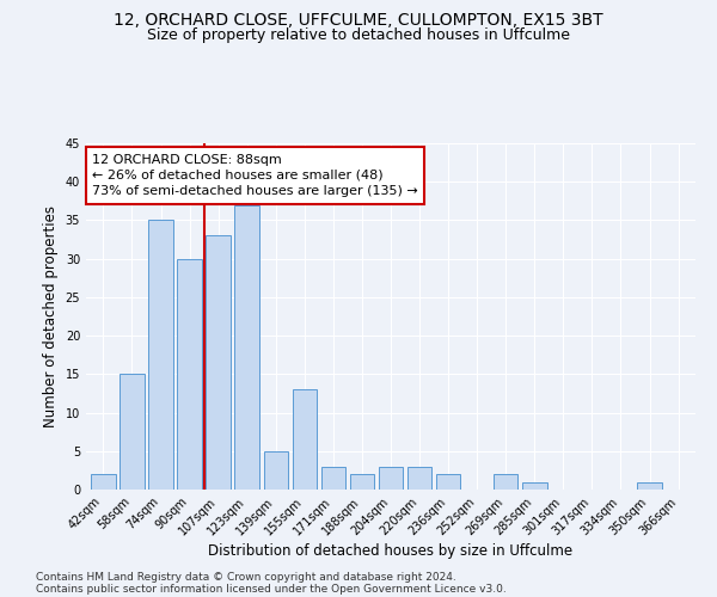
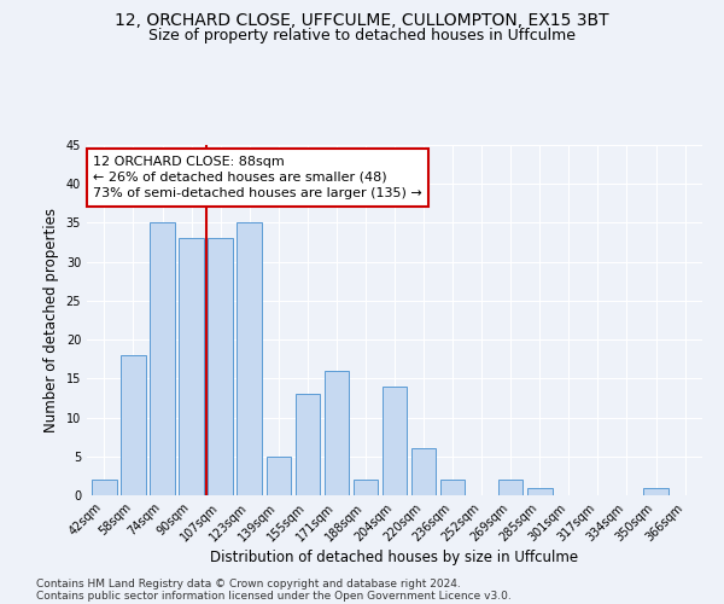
58sqm: 15 -> 18
90sqm: 30 -> 33
123sqm: 37 -> 35
171sqm: 3 -> 16
204sqm: 3 -> 14
220sqm: 3 -> 6
